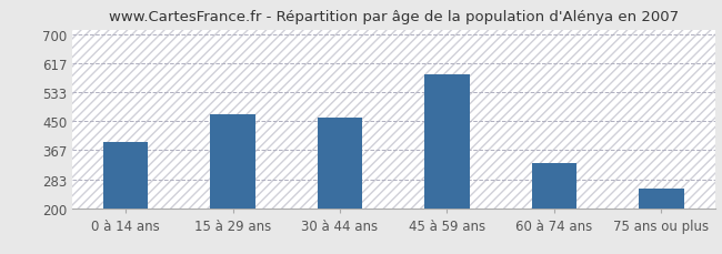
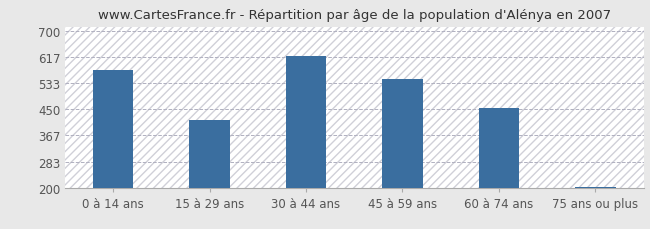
0 à 14 ans: 390 -> 575
15 à 29 ans: 470 -> 415
30 à 44 ans: 460 -> 622
45 à 59 ans: 585 -> 548
60 à 74 ans: 330 -> 456
75 ans ou plus: 255 -> 202
